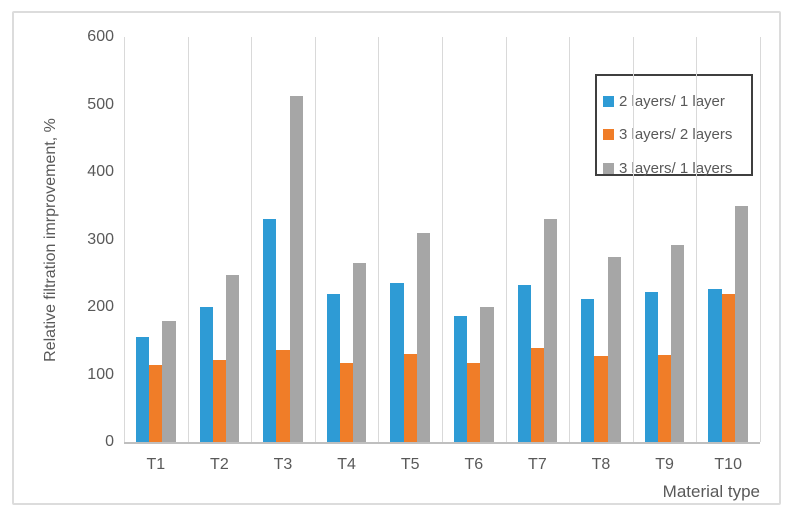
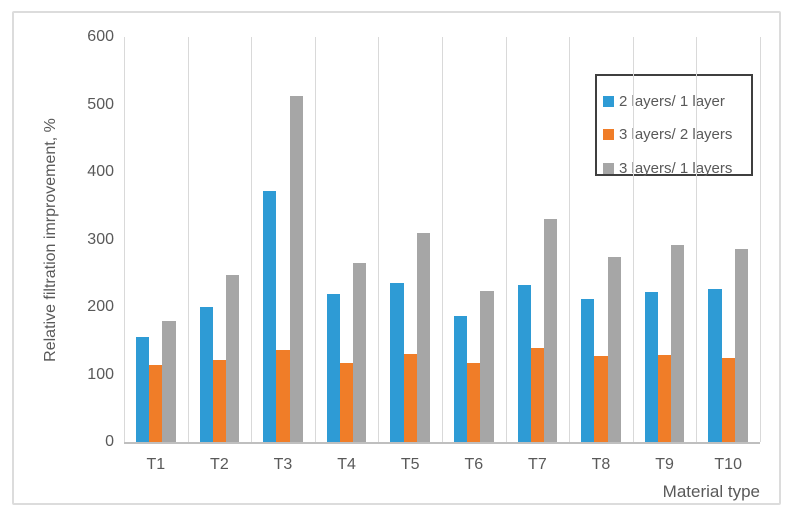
2 layers/ 1 layer/T3: 330 -> 370
3 layers/ 1 layers/T6: 200 -> 220
3 layers/ 2 layers/T10: 220 -> 120
3 layers/ 1 layers/T10: 350 -> 290
